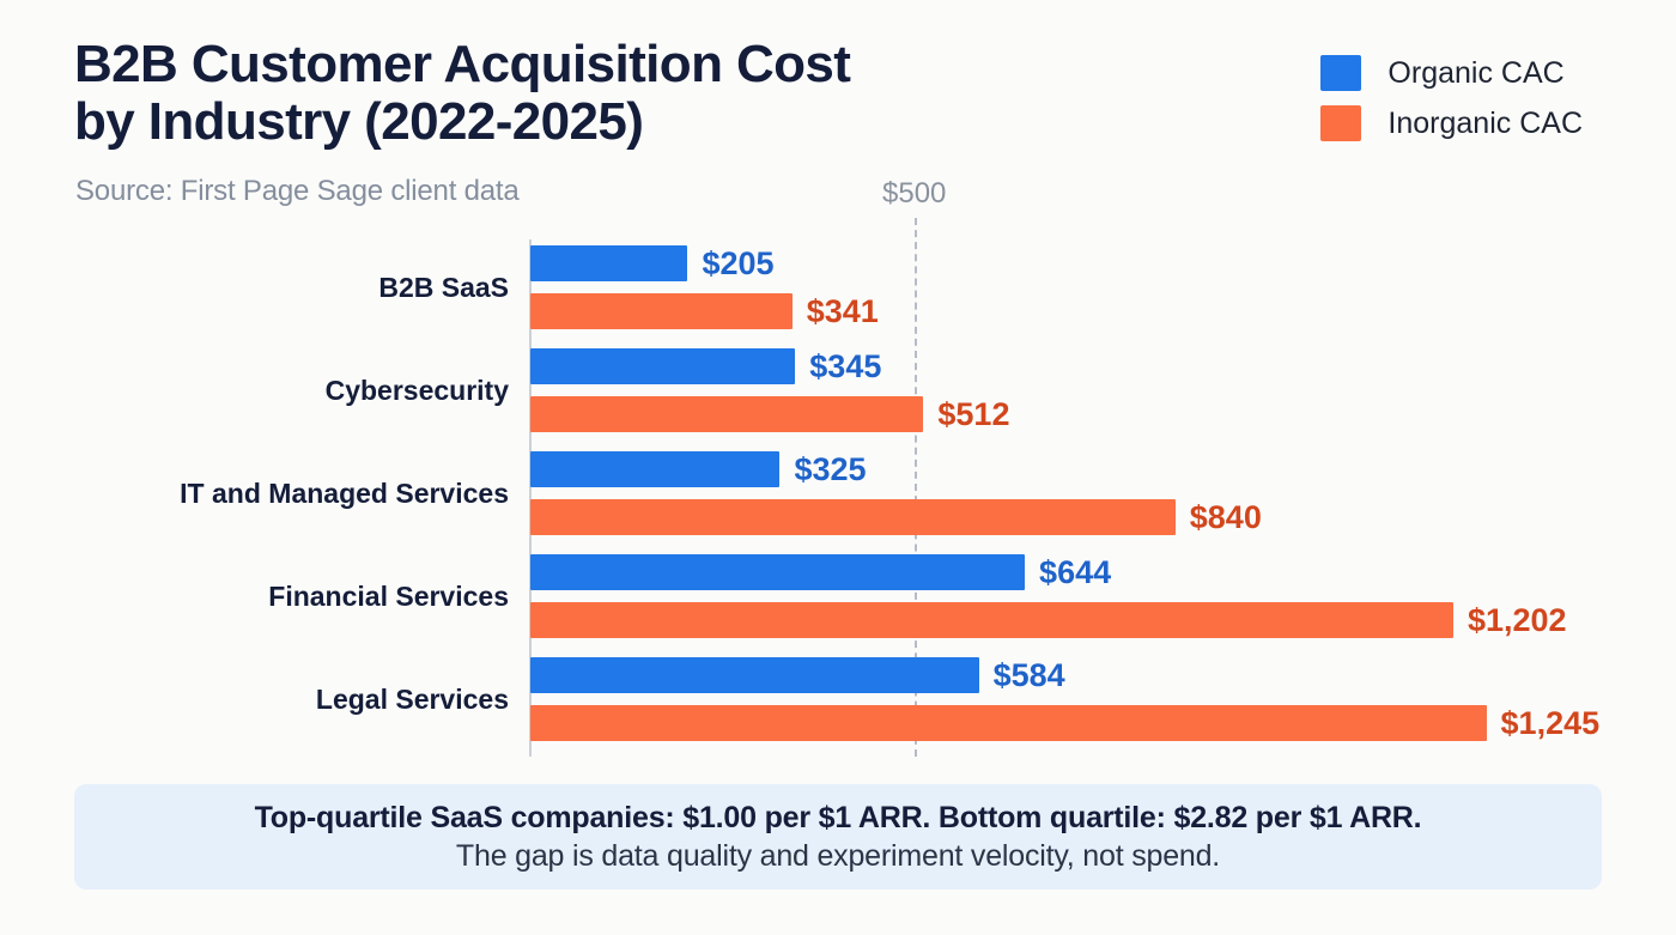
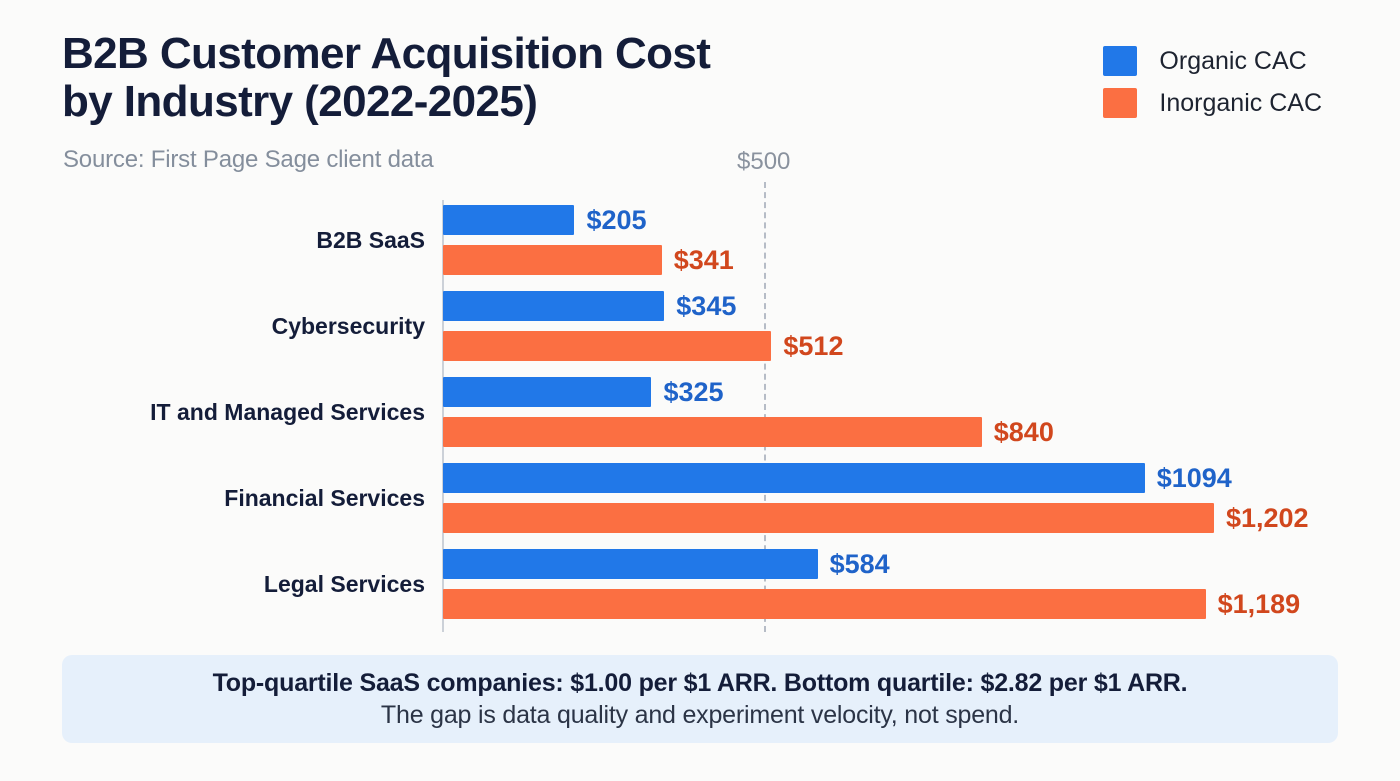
Organic CAC/Financial Services: $644 -> $1094
Inorganic CAC/Legal Services: $1,245 -> $1,189
